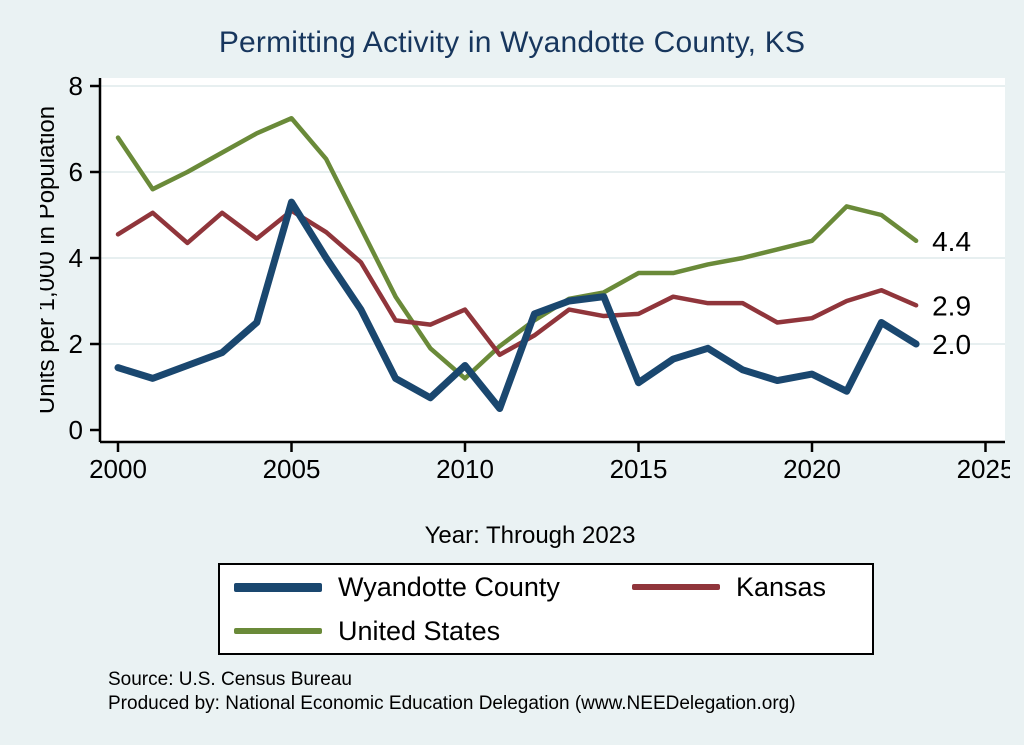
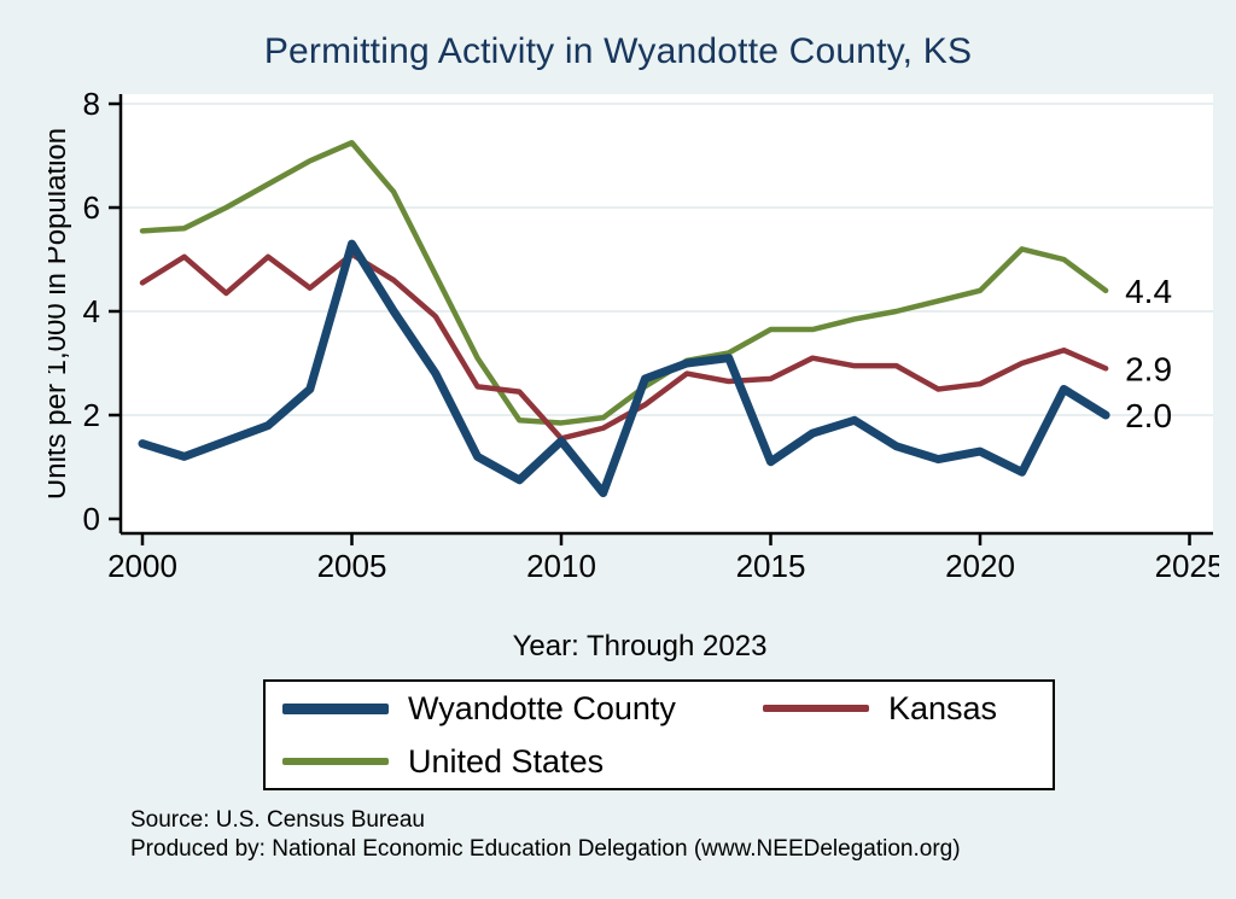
United States/2000: 6.8 -> 5.5
Kansas/2010: 2.8 -> 1.6
United States/2010: 1.2 -> 1.9
